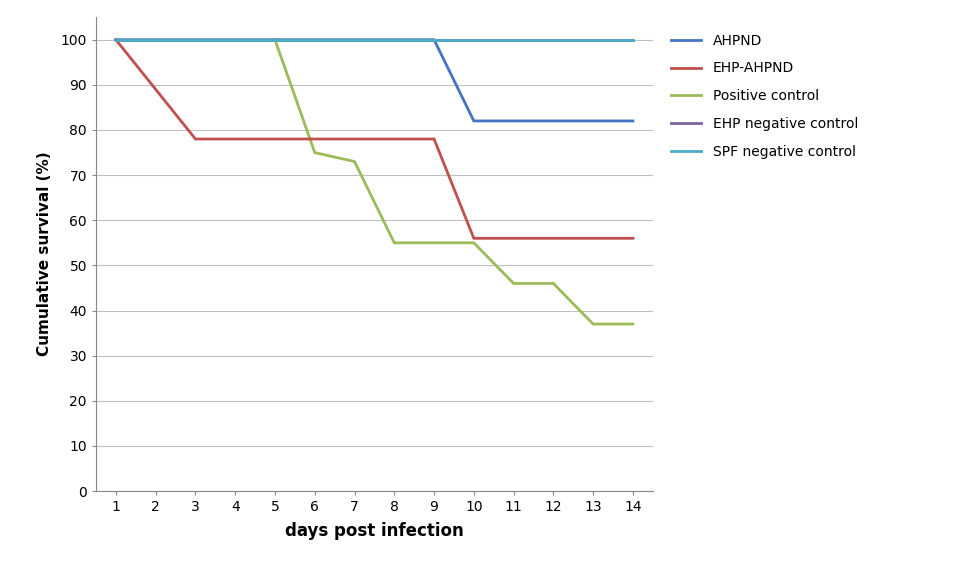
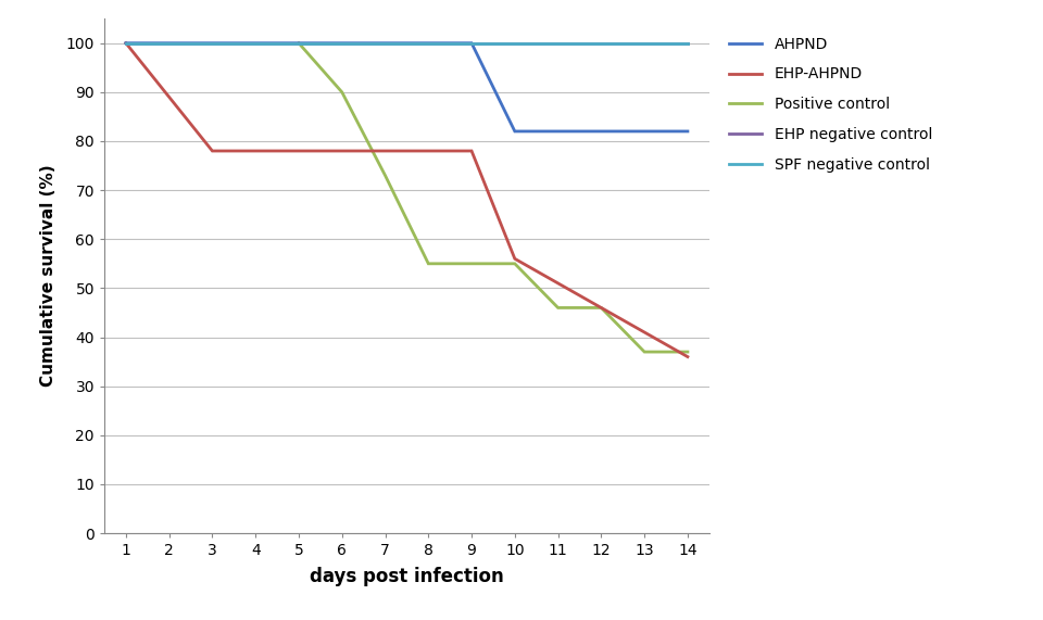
Positive control/6: 75 -> 90
EHP-AHPND/14: 56 -> 36
